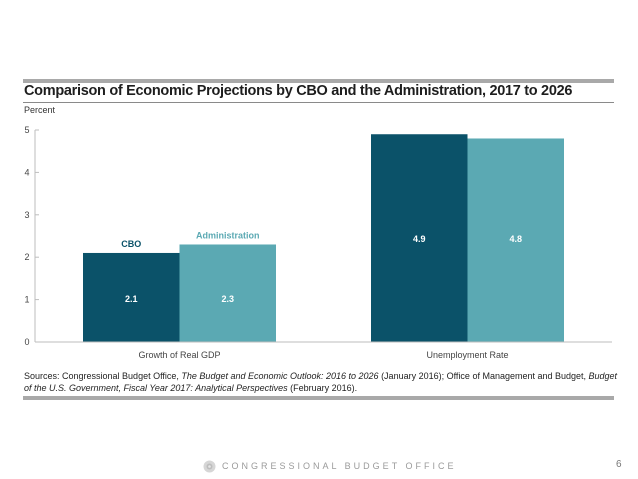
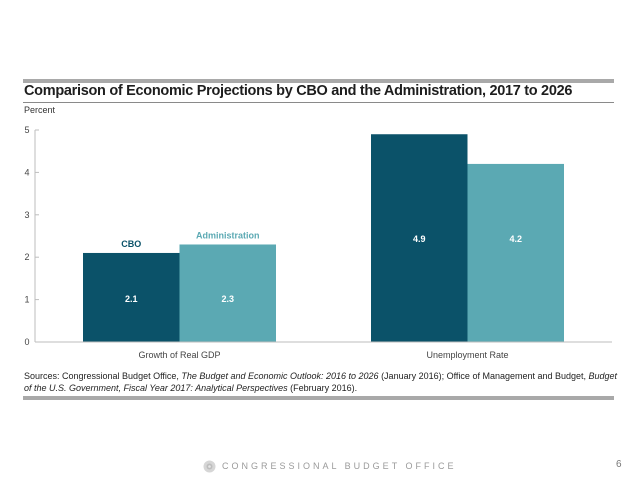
Administration/Unemployment Rate: 4.8 -> 4.2
